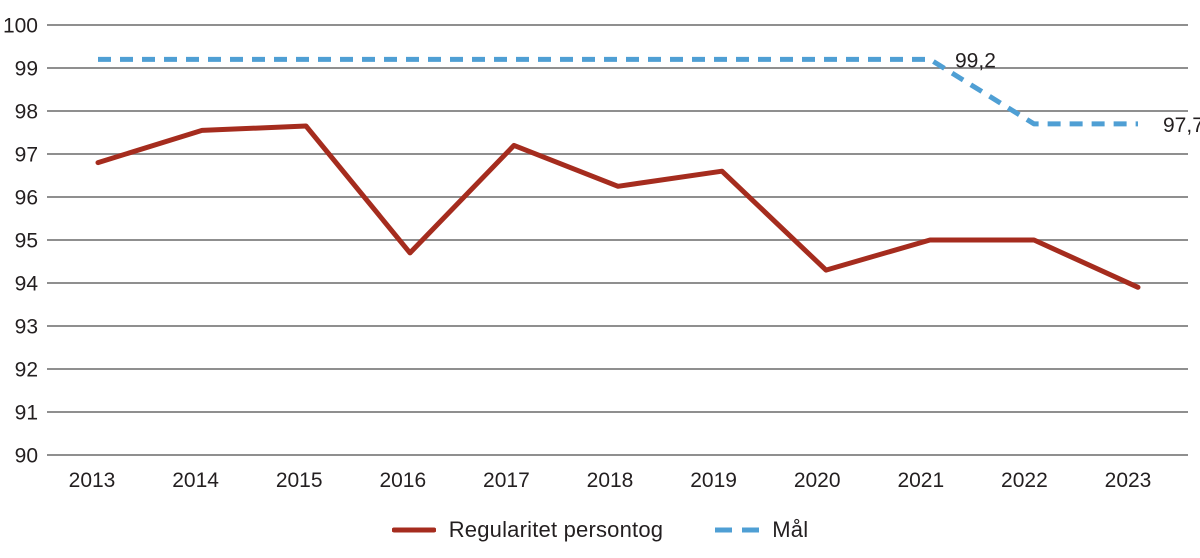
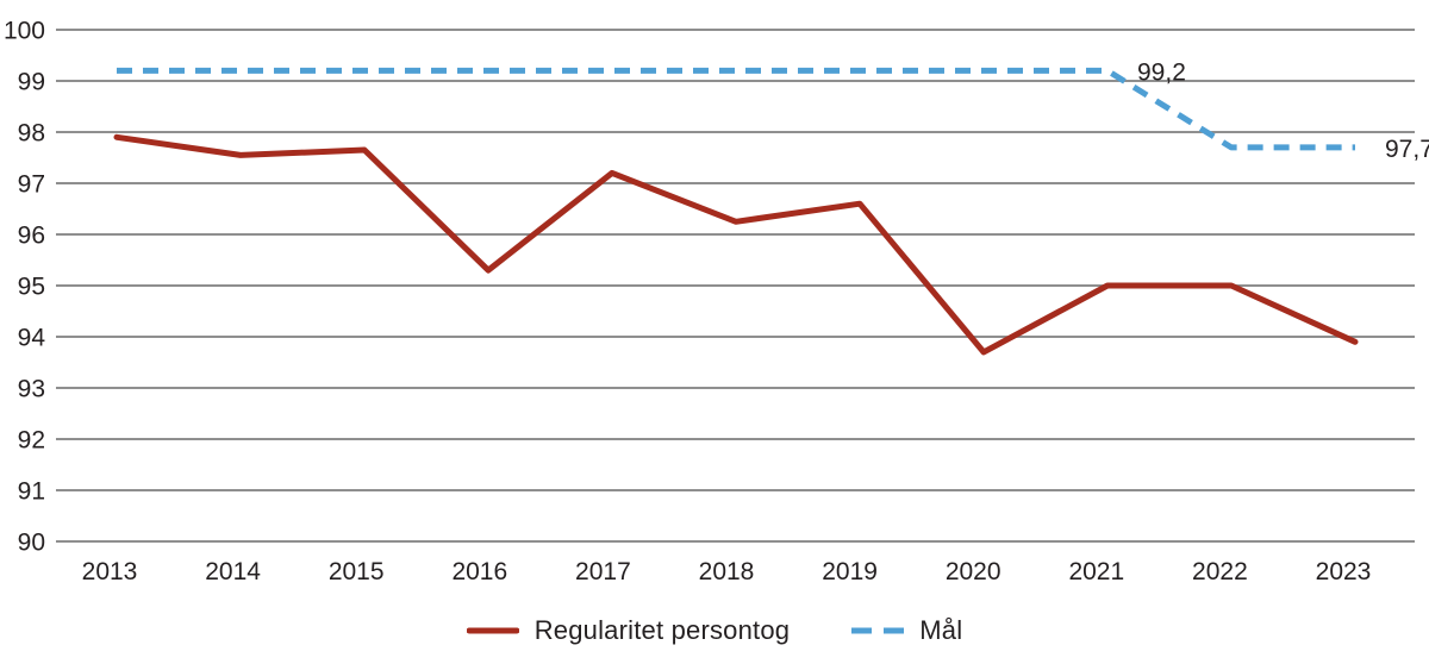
Regularitet persontog/2013: 96.8 -> 97.9
Regularitet persontog/2016: 94.7 -> 95.3
Regularitet persontog/2020: 94.3 -> 93.7
